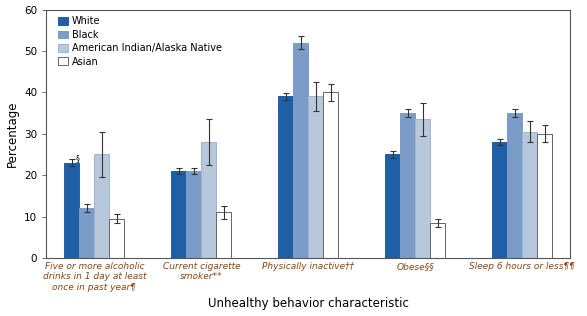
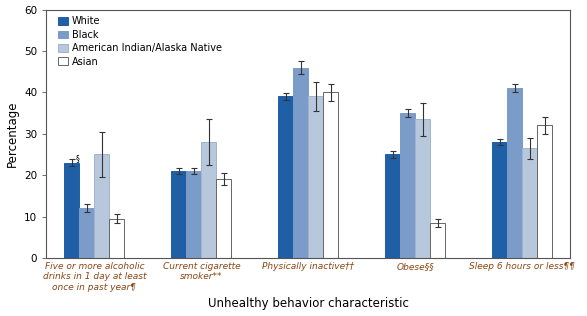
Asian/Current cigarette smoker**: 11.0 -> 19.0
Black/Physically inactive††: 52 -> 46
Black/Sleep 6 hours or less¶¶: 35 -> 41
American Indian/Alaska Native/Sleep 6 hours or less¶¶: 30.5 -> 26.5
Asian/Sleep 6 hours or less¶¶: 30.0 -> 32.0
